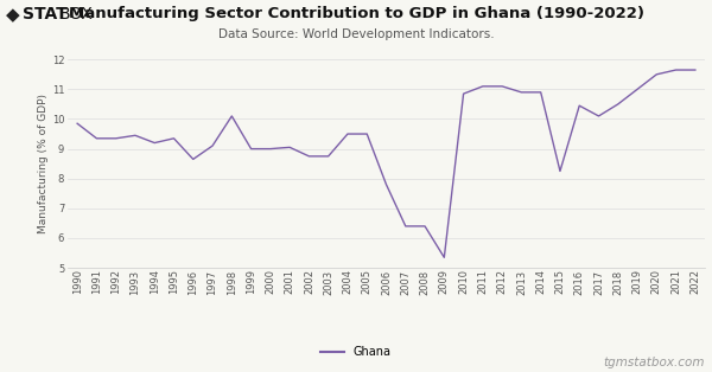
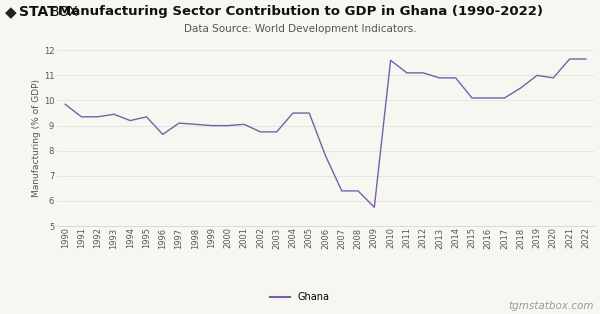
1998: 10.10 -> 9.05
2009: 5.35 -> 5.75
2010: 10.85 -> 11.60
2015: 8.25 -> 10.10
2016: 10.45 -> 10.10
2020: 11.50 -> 10.90
